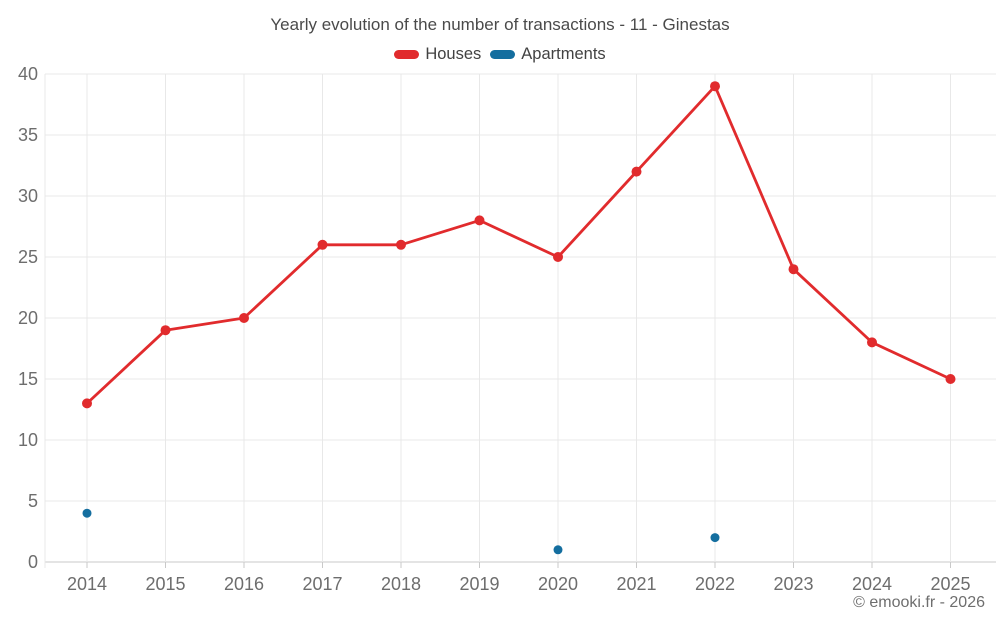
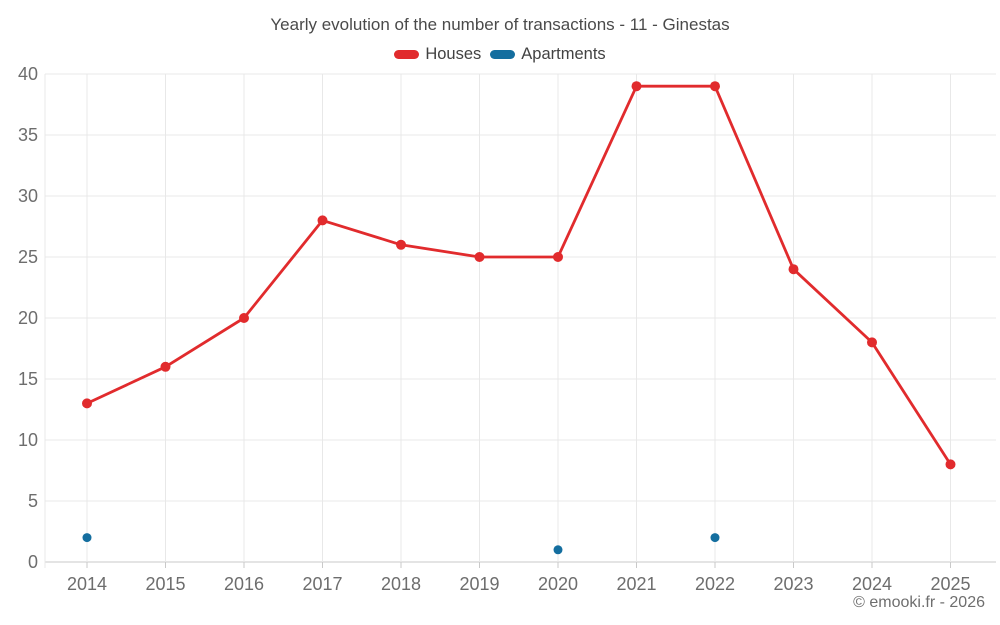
Apartments/2014: 4 -> 2
Houses/2015: 19 -> 16
Houses/2017: 26 -> 28
Houses/2019: 28 -> 25
Houses/2021: 32 -> 39
Houses/2025: 15 -> 8
